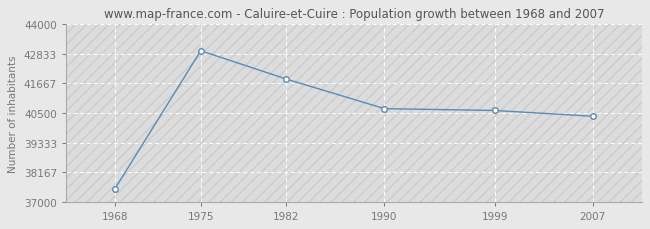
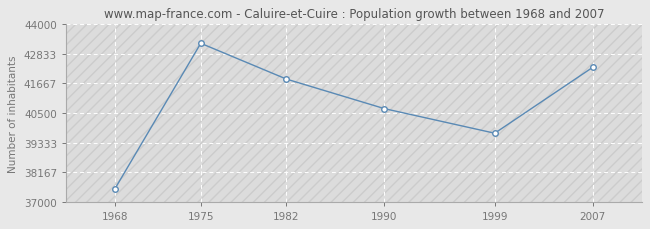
1975: 42960 -> 43250
1999: 40600 -> 39700
2007: 40370 -> 42300
